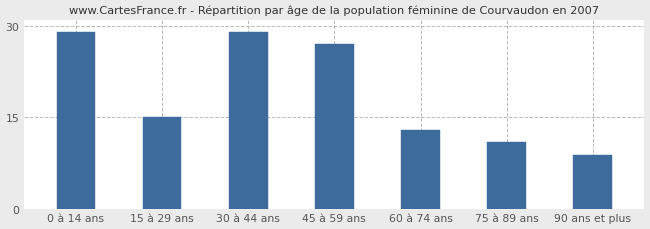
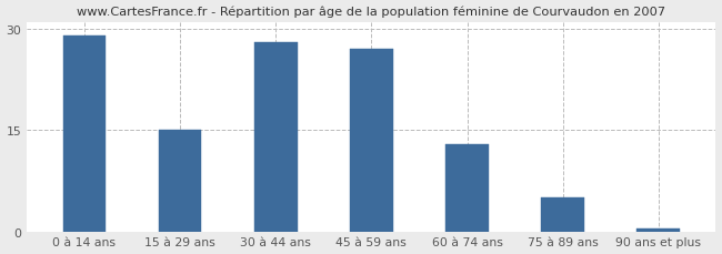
30 à 44 ans: 29.0 -> 28.0
75 à 89 ans: 11.0 -> 5.0
90 ans et plus: 8.8 -> 0.5
